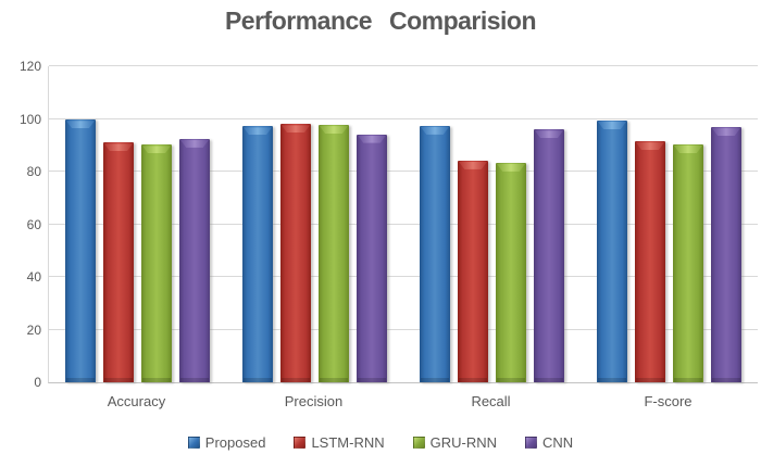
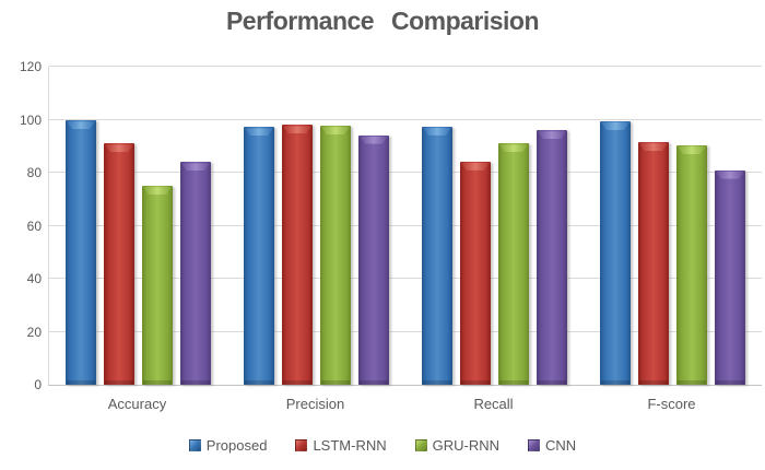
GRU-RNN/Accuracy: 90 -> 75
CNN/Accuracy: 92 -> 84
GRU-RNN/Recall: 83 -> 91
CNN/F-score: 97 -> 81
